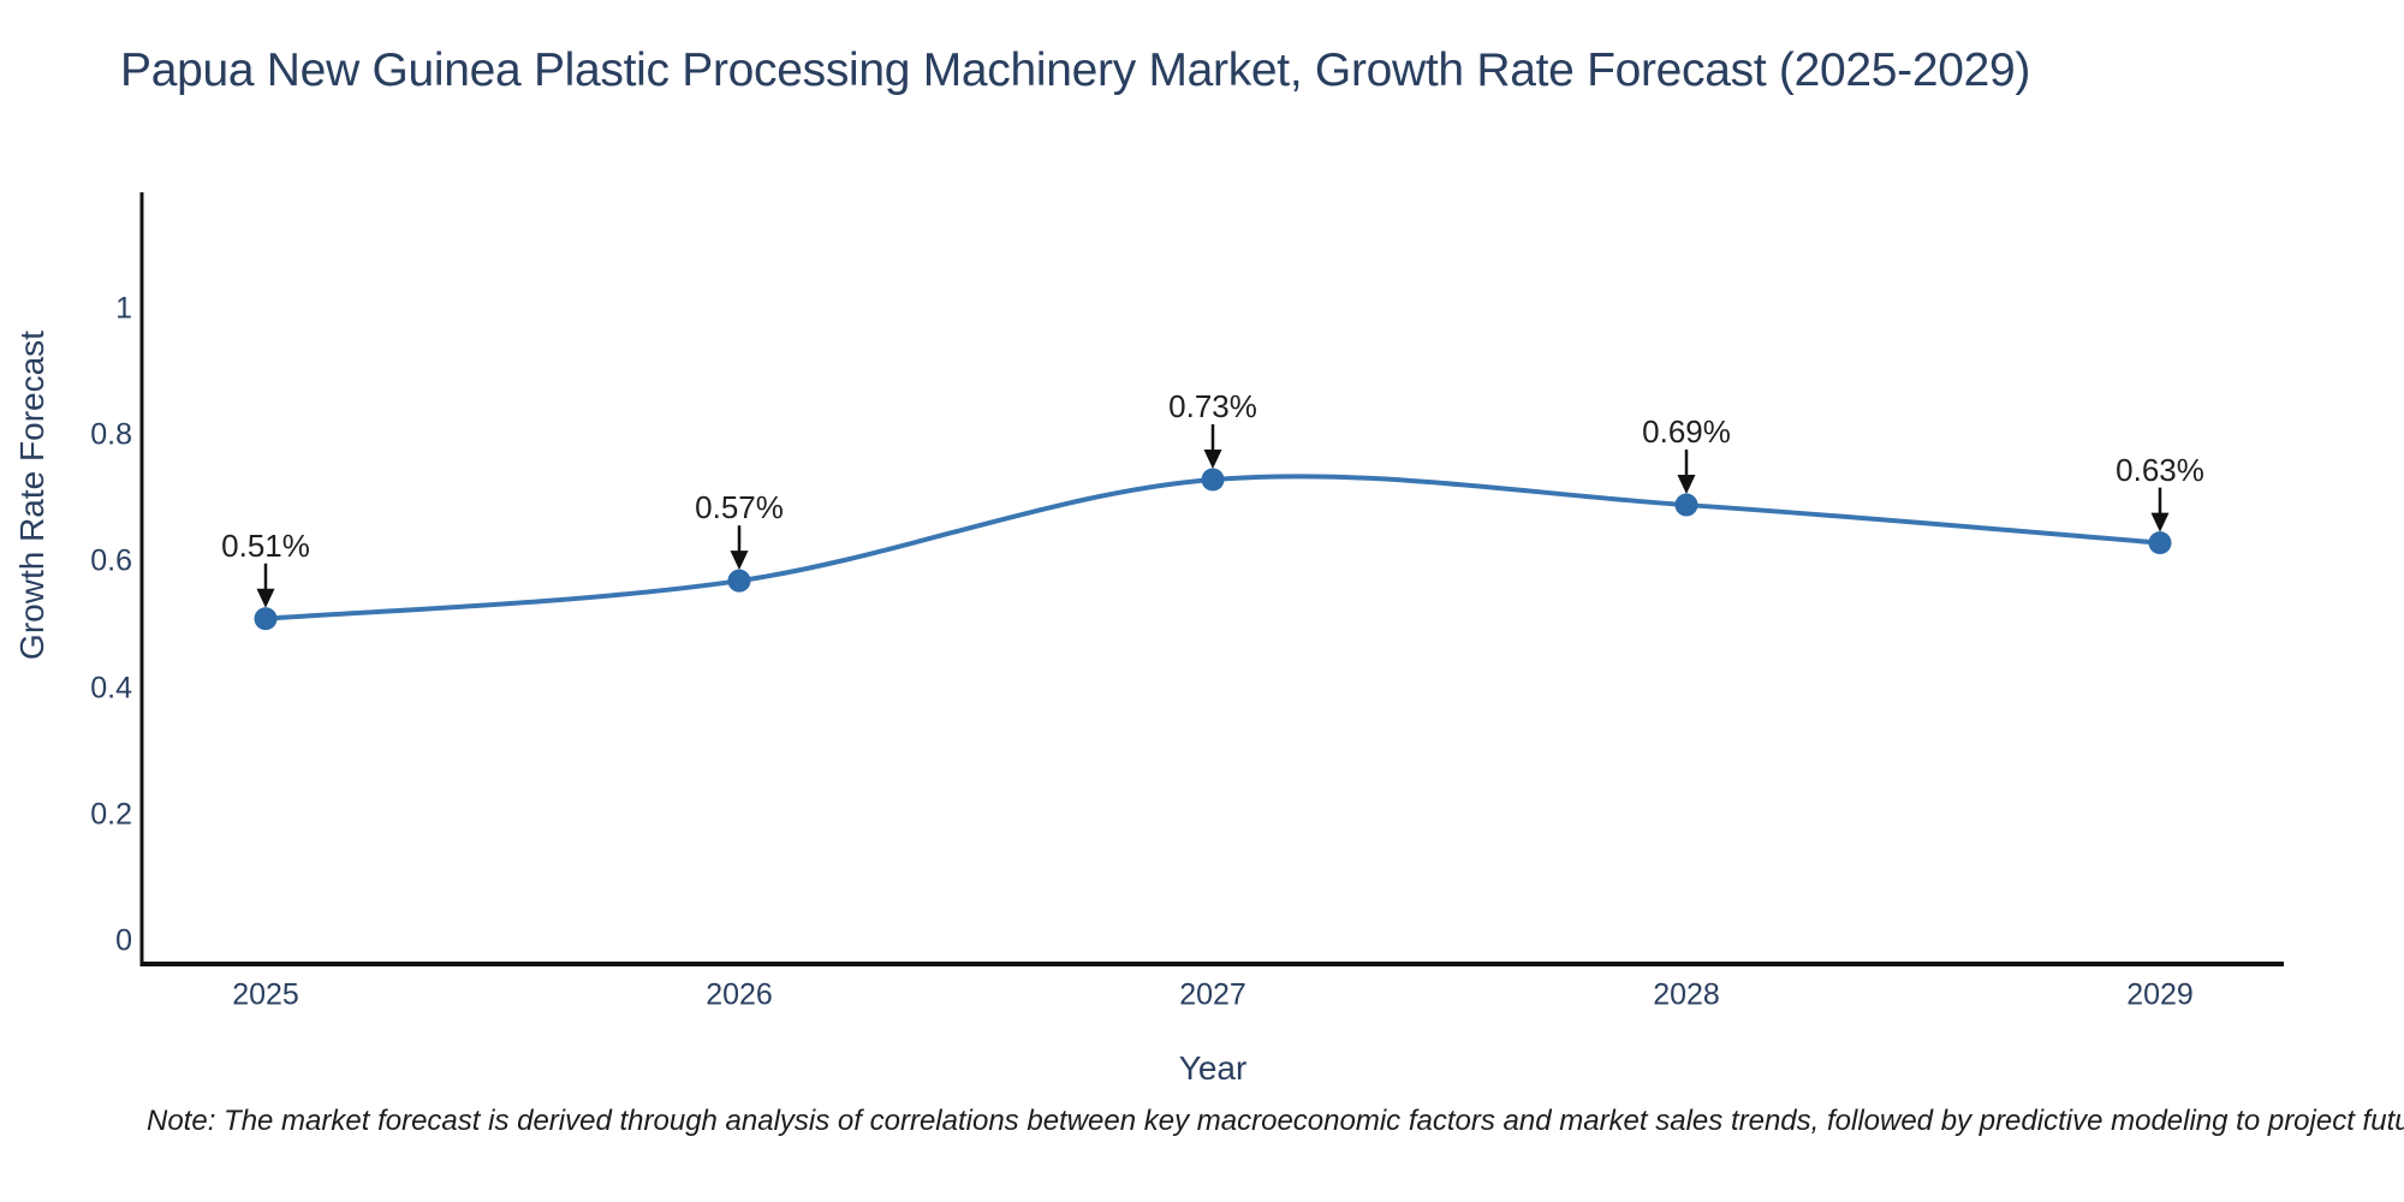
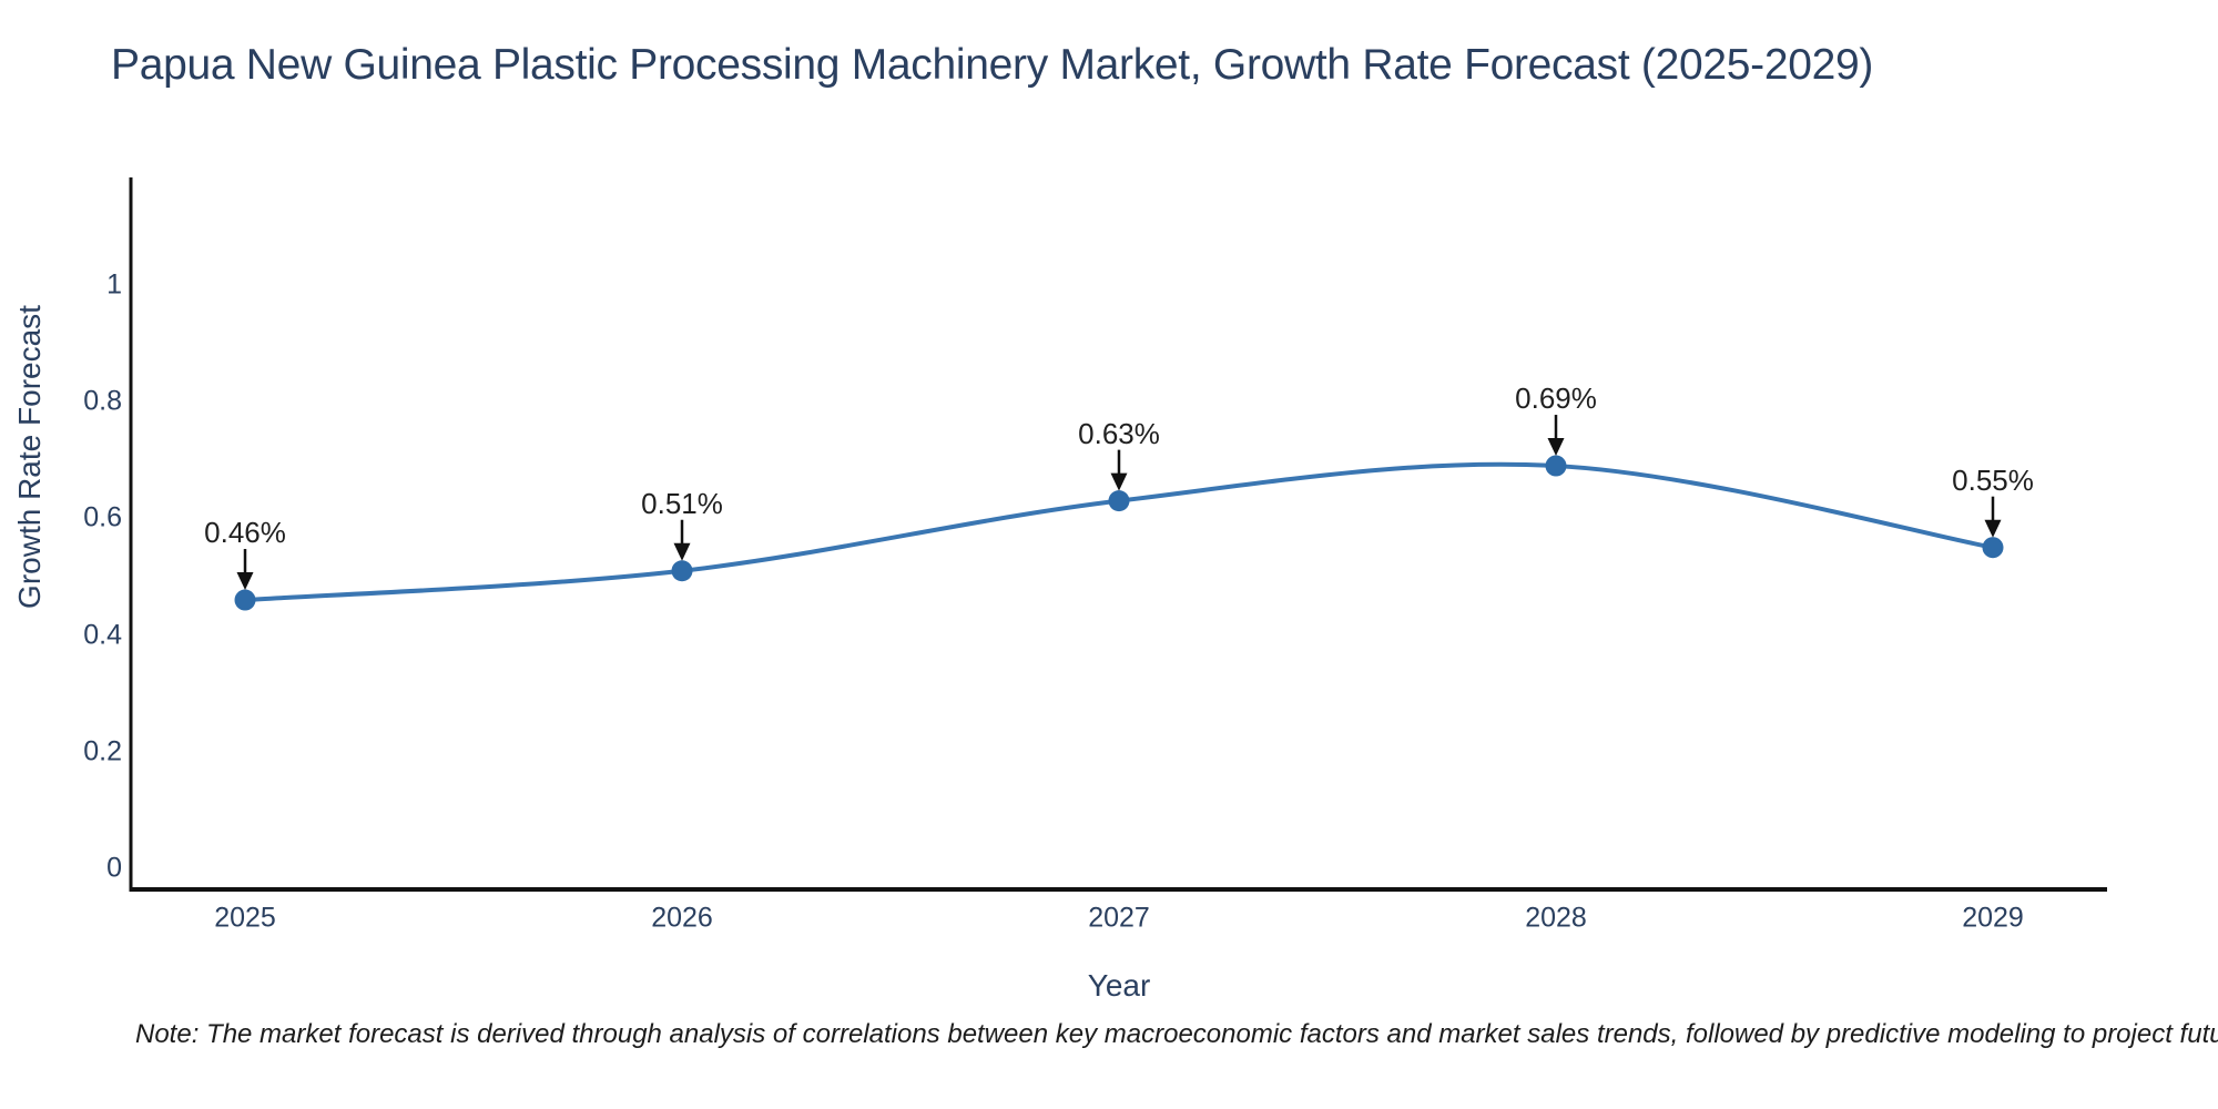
2025: 0.51% -> 0.46%
2026: 0.57% -> 0.51%
2027: 0.73% -> 0.63%
2029: 0.63% -> 0.55%
